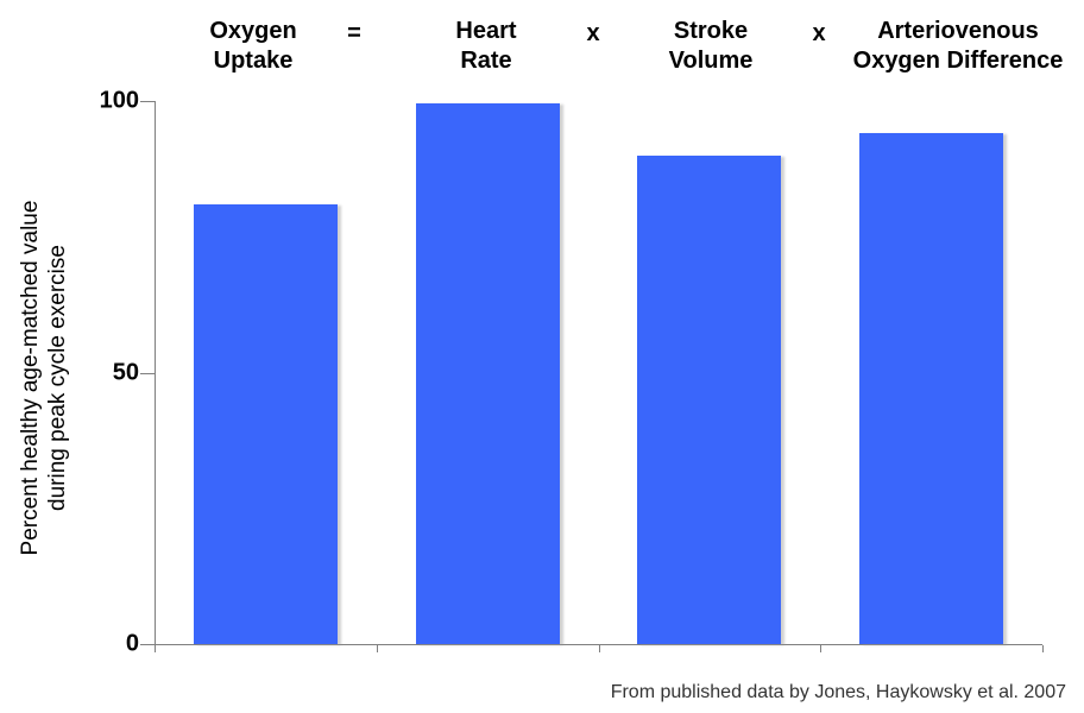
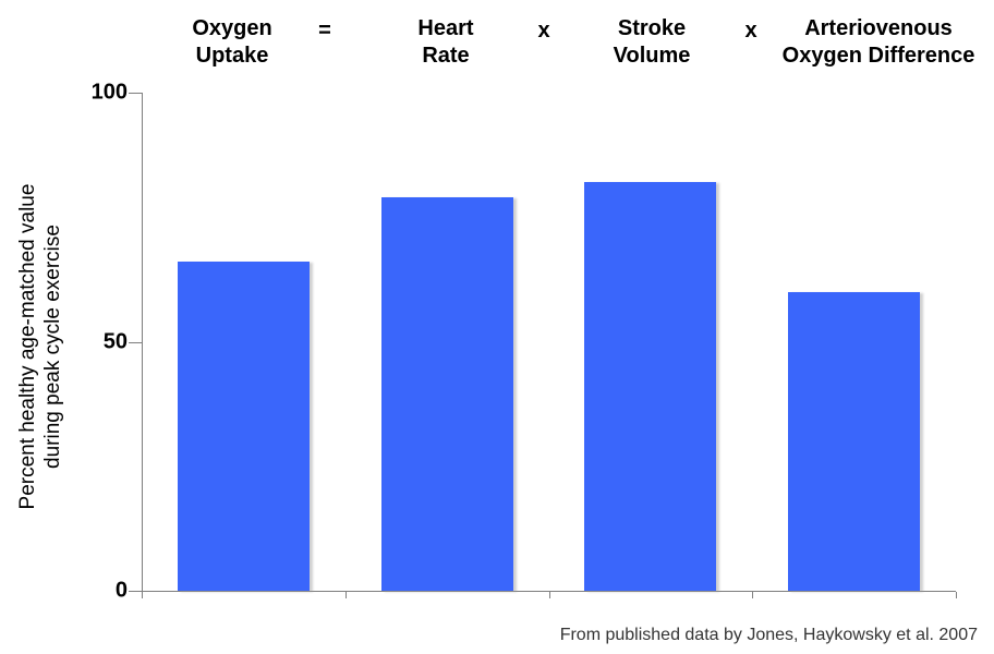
Oxygen Uptake: 81 -> 66
Heart Rate: 100 -> 79
Stroke Volume: 90 -> 82
Arteriovenous Oxygen Difference: 94 -> 60
